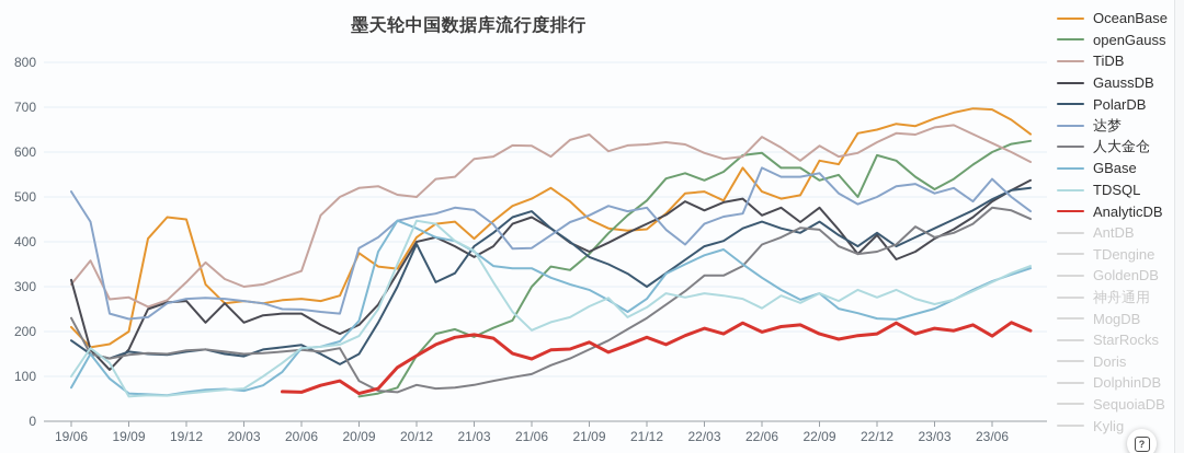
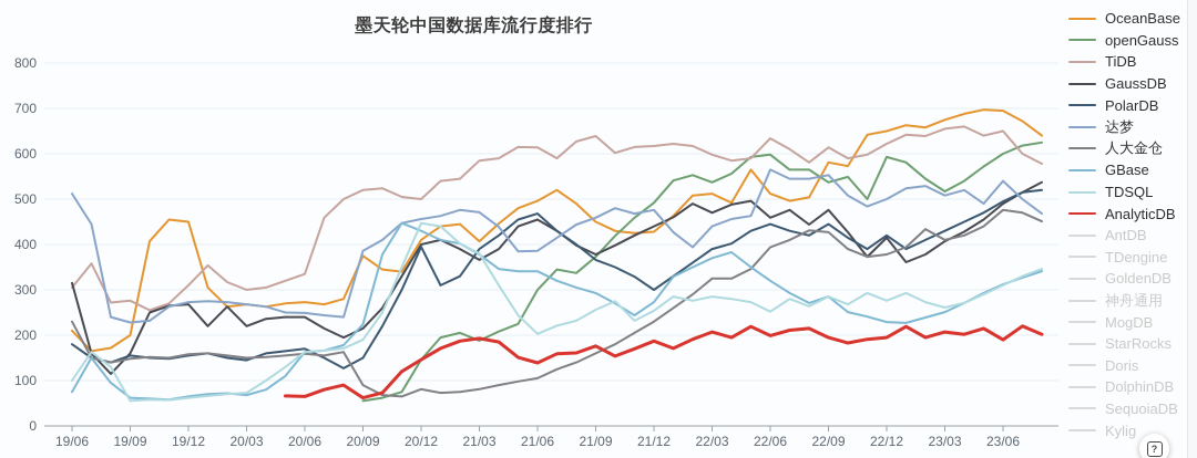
TiDB/23/06: 620 -> 650
